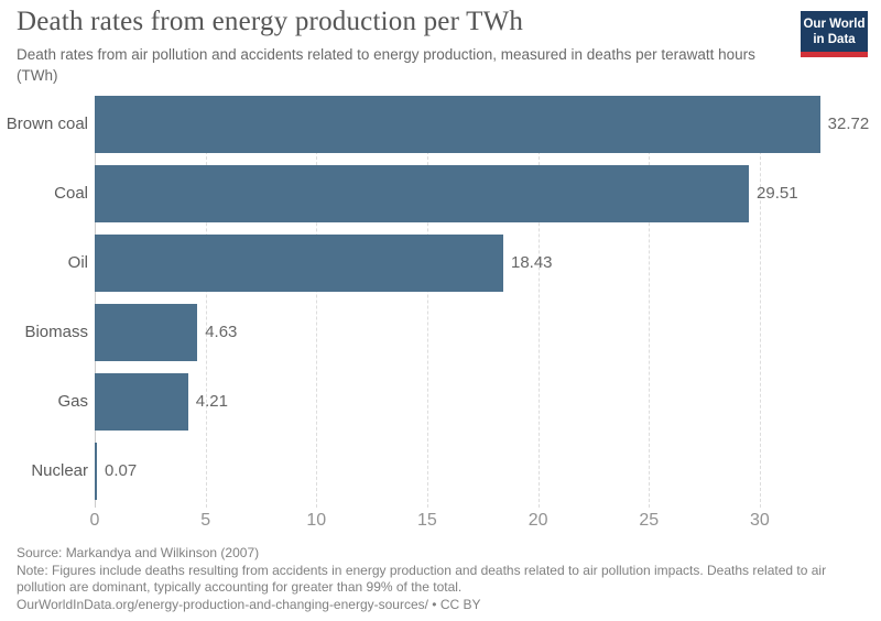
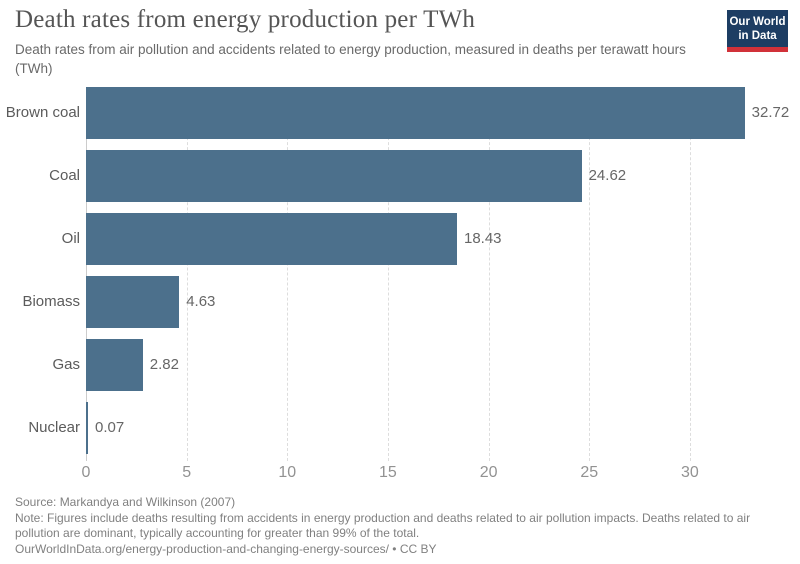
Coal: 29.51 -> 24.62
Gas: 4.21 -> 2.82
